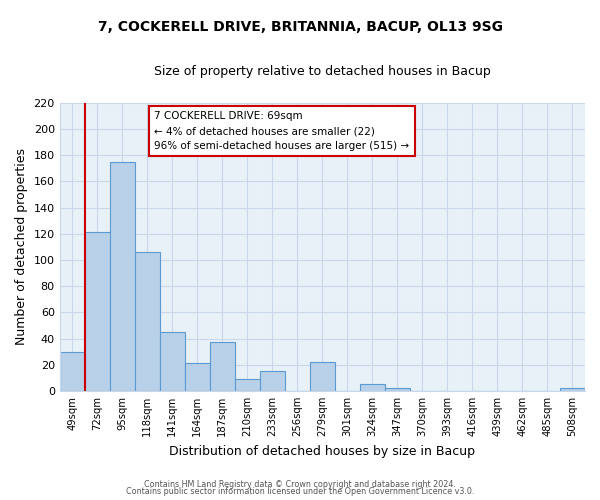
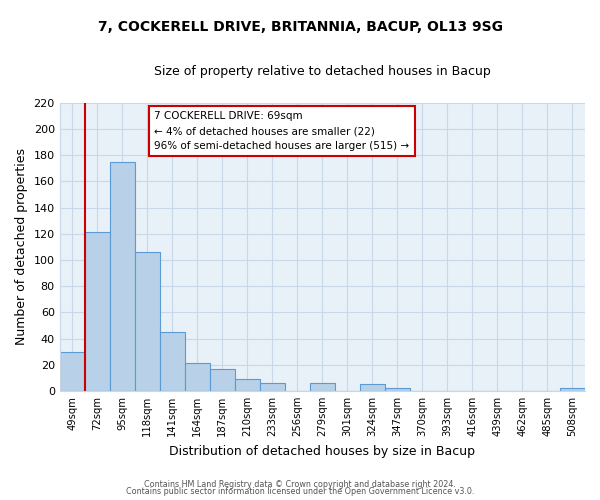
187sqm: 37 -> 17
233sqm: 15 -> 6
279sqm: 22 -> 6
